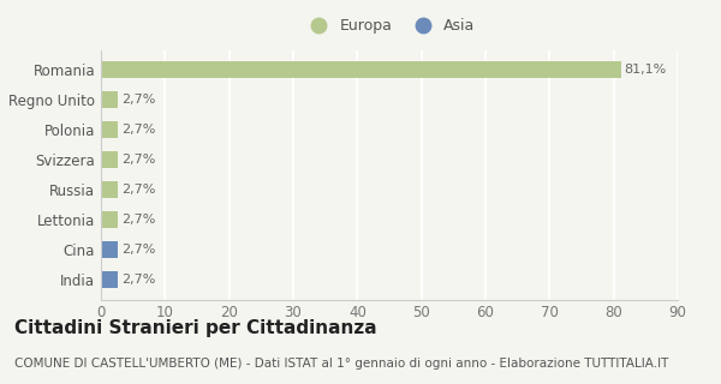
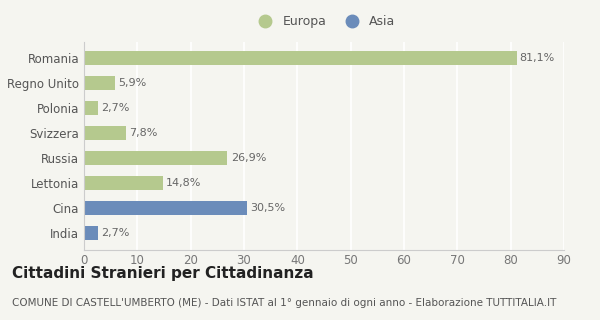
Regno Unito: 2,7% -> 5,9%
Svizzera: 2,7% -> 7,8%
Russia: 2,7% -> 26,9%
Lettonia: 2,7% -> 14,8%
Cina: 2,7% -> 30,5%
